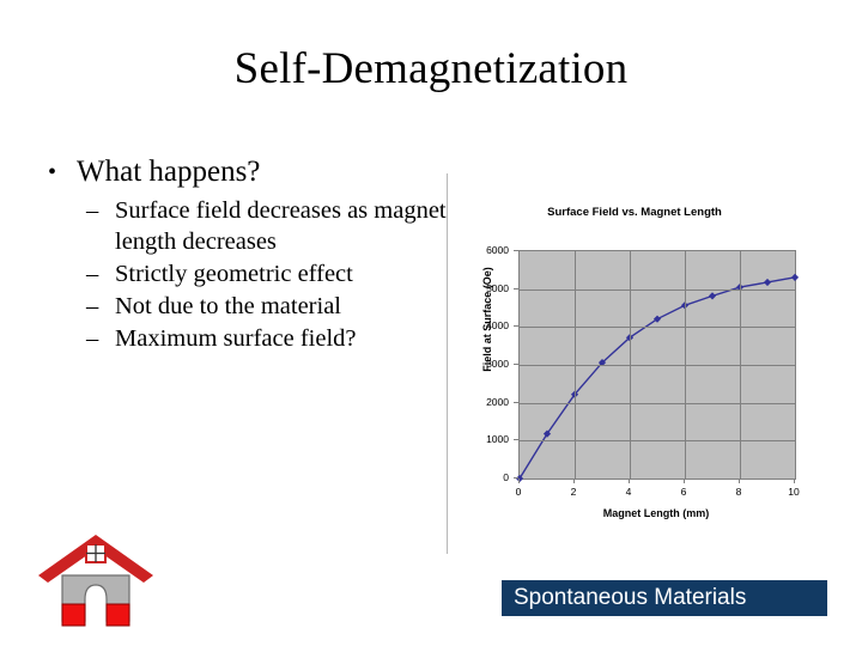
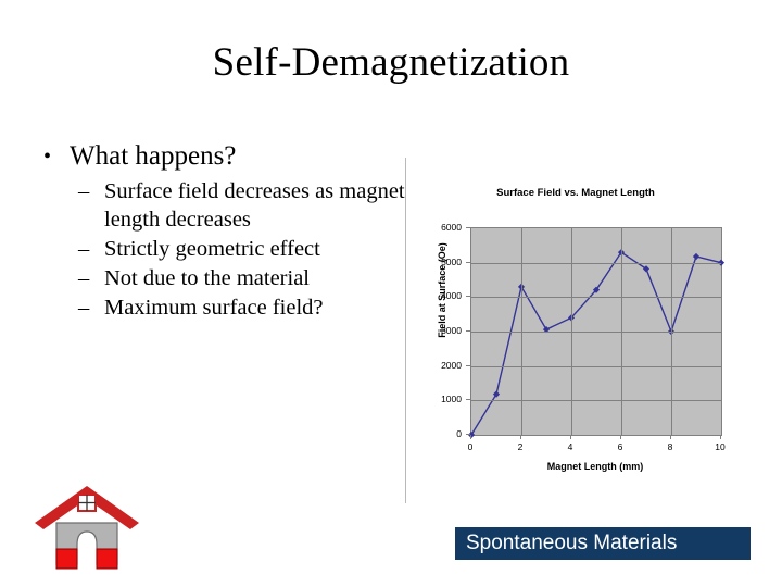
2: 2200 -> 4300
4: 3700 -> 3400
6: 4600 -> 5300
8: 5000 -> 3000
10: 5300 -> 5000
